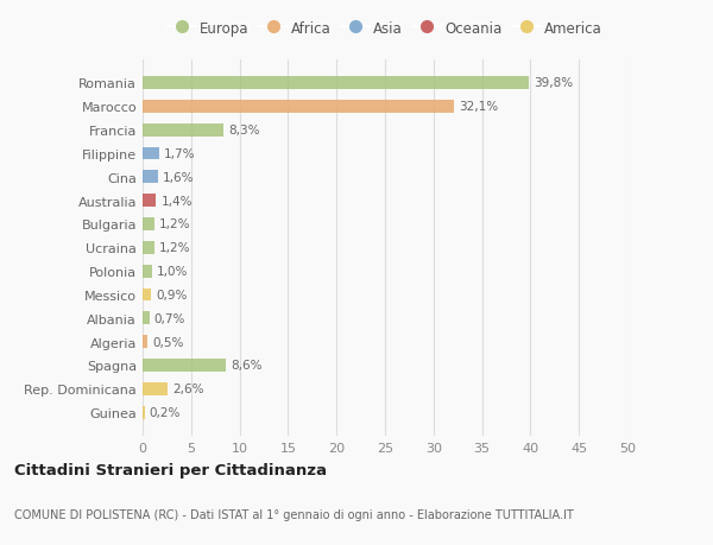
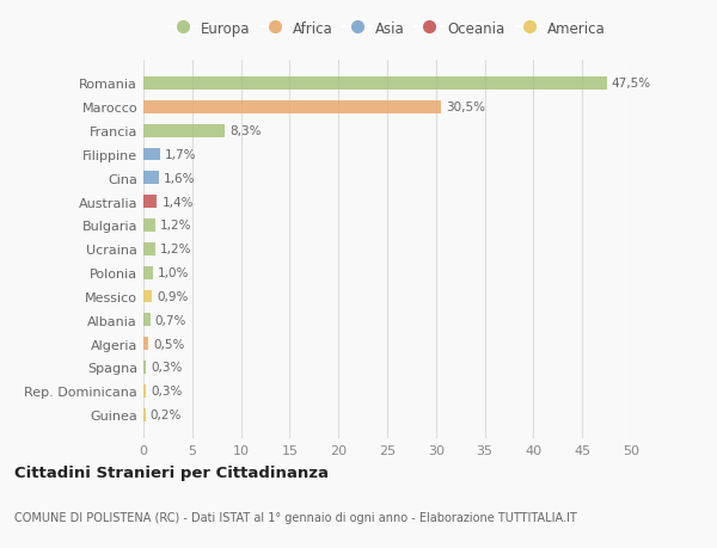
Romania: 39,8% -> 47,5%
Marocco: 32,1% -> 30,5%
Spagna: 8,6% -> 0,3%
Rep. Dominicana: 2,6% -> 0,3%
